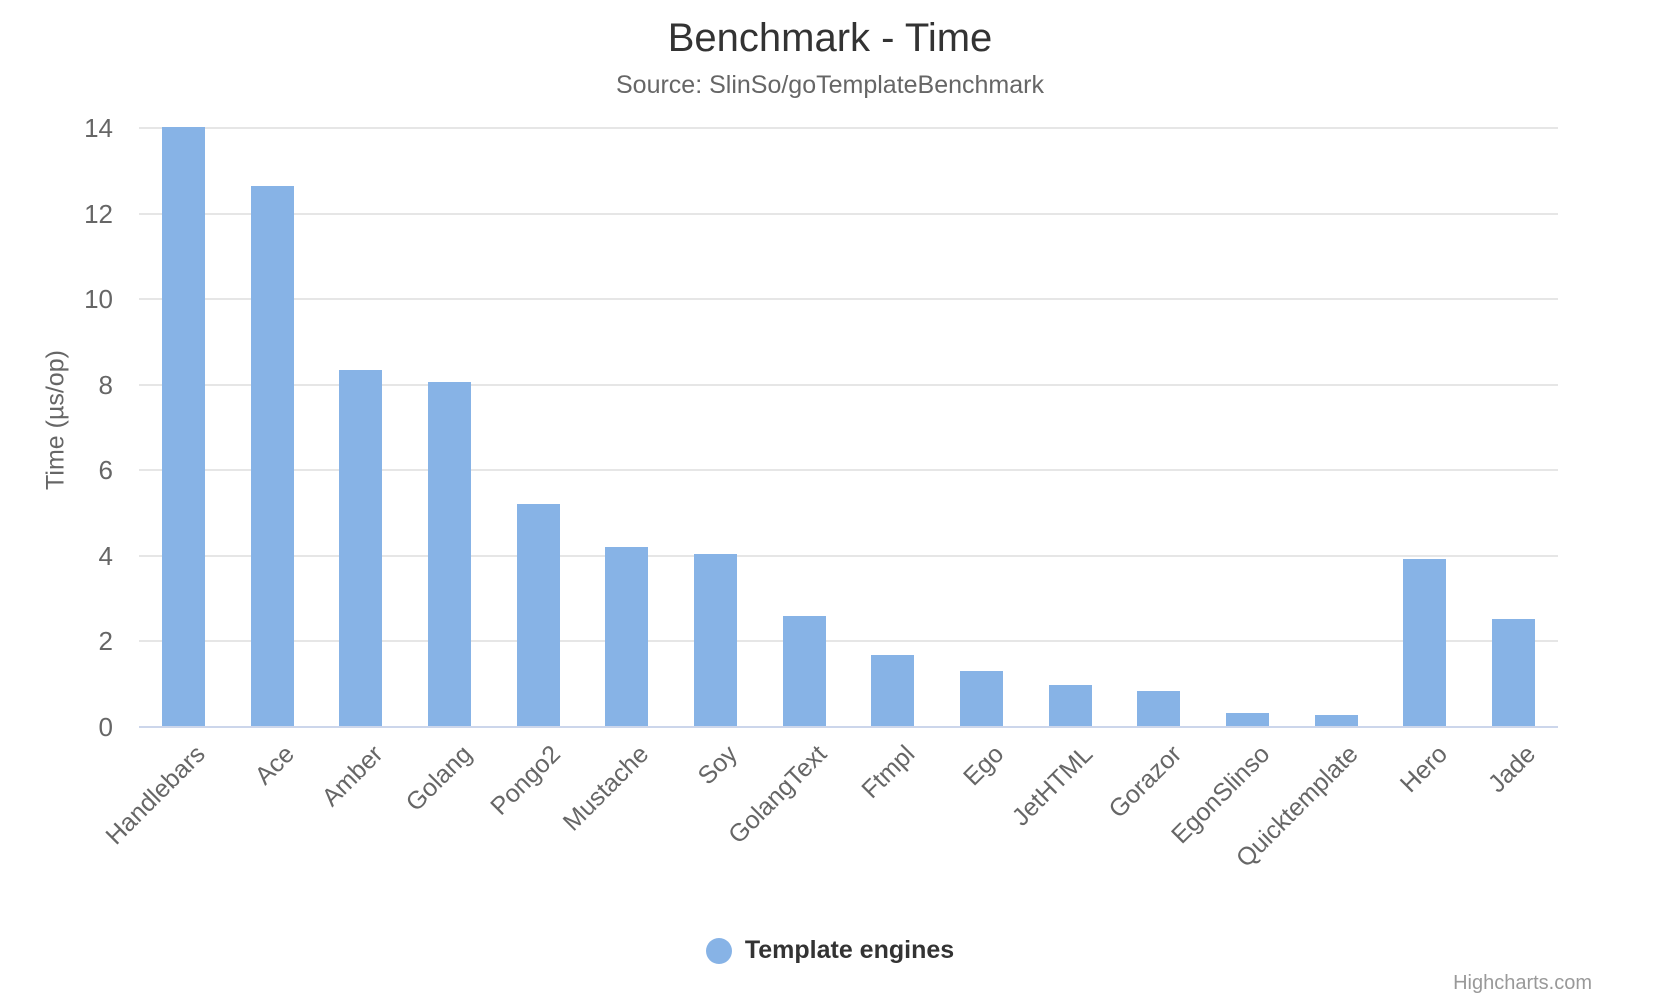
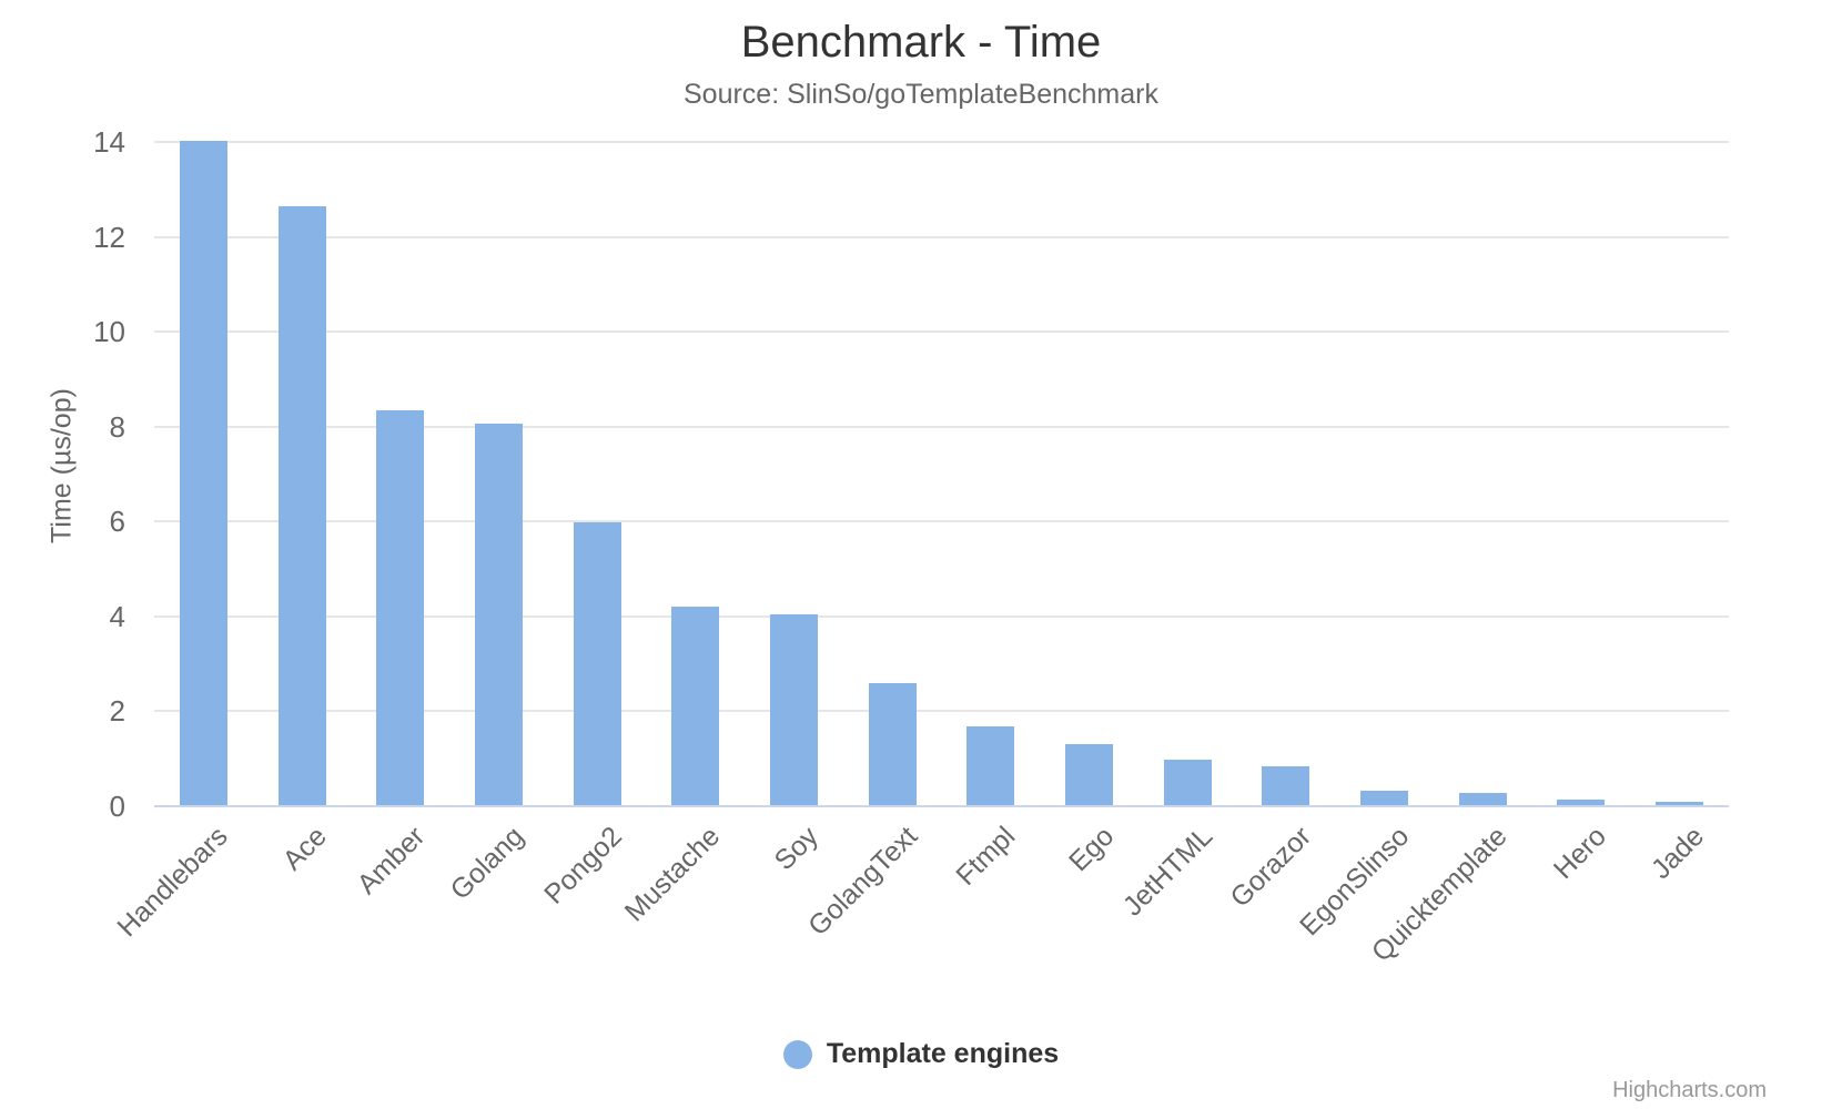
Pongo2: 5.2 -> 6.0
Hero: 3.9 -> 0.1
Jade: 2.5 -> 0.1
